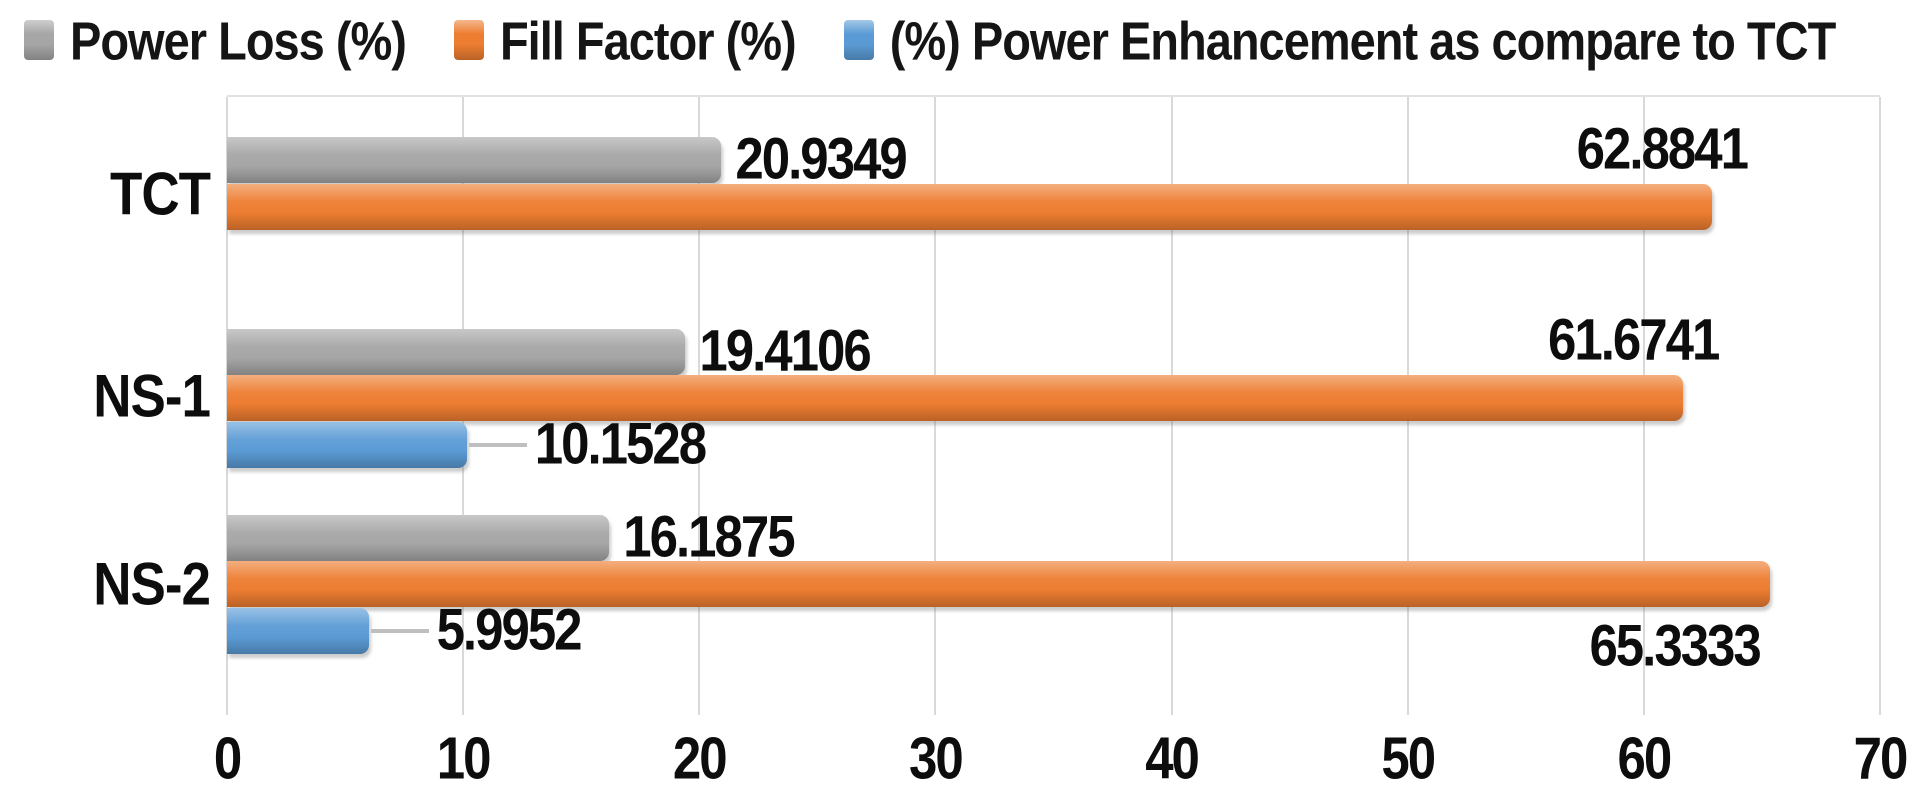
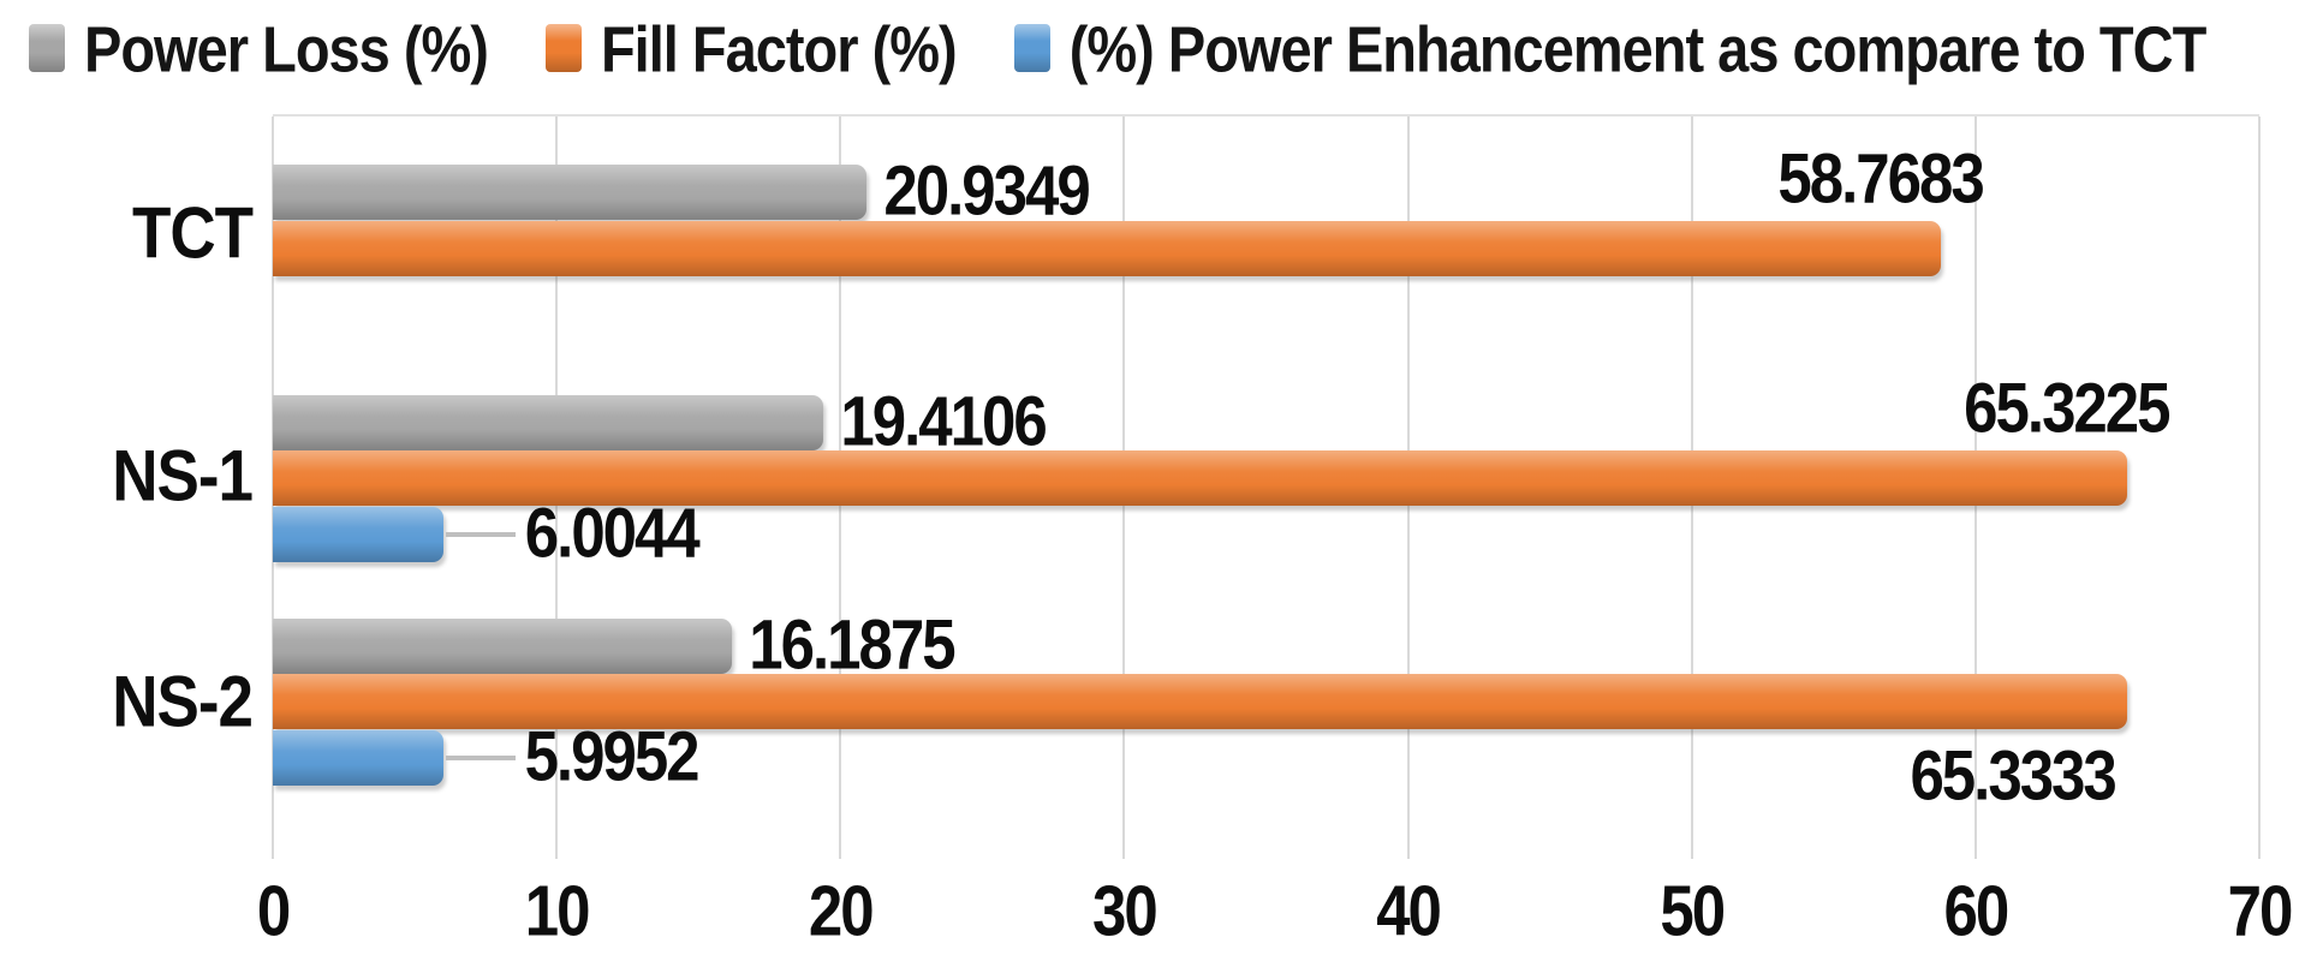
Fill Factor (%)/TCT: 62.8841 -> 58.7683
Fill Factor (%)/NS-1: 61.6741 -> 65.3225
(%) Power Enhancement as compare to TCT/NS-1: 10.1528 -> 6.0044
